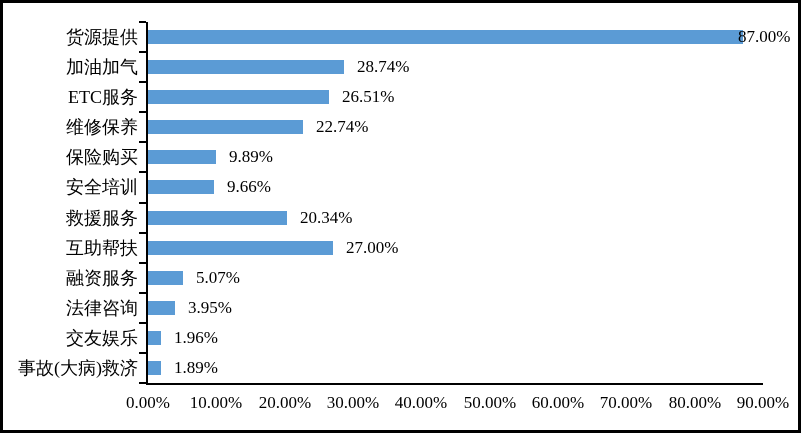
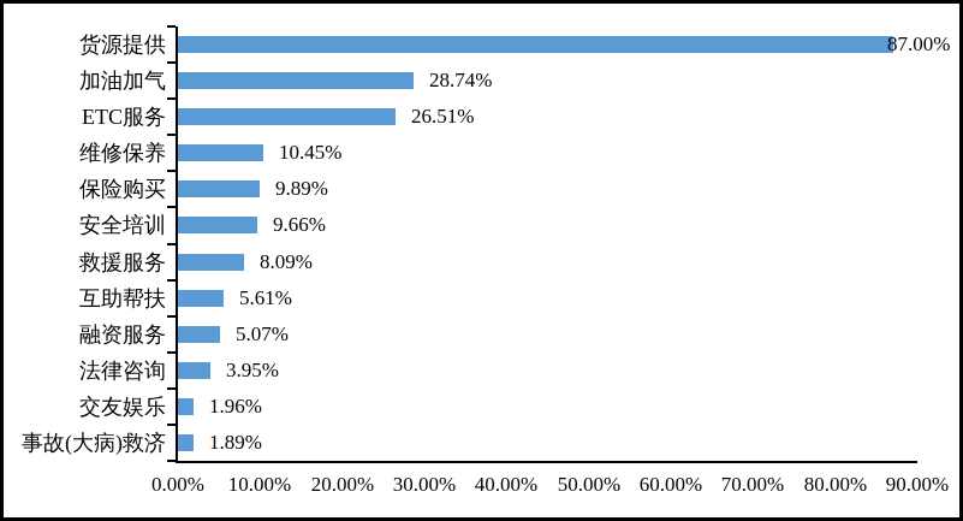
维修保养: 22.74% -> 10.45%
救援服务: 20.34% -> 8.09%
互助帮扶: 27.00% -> 5.61%
